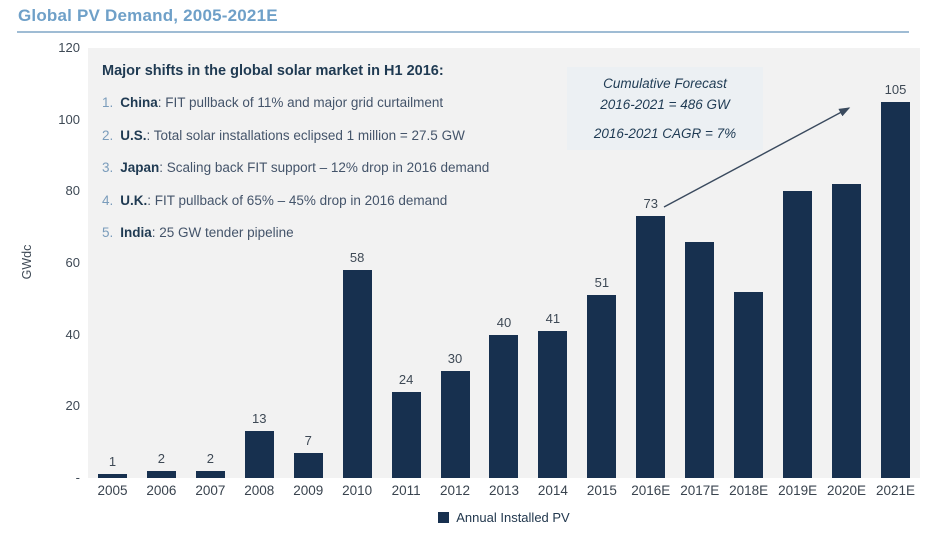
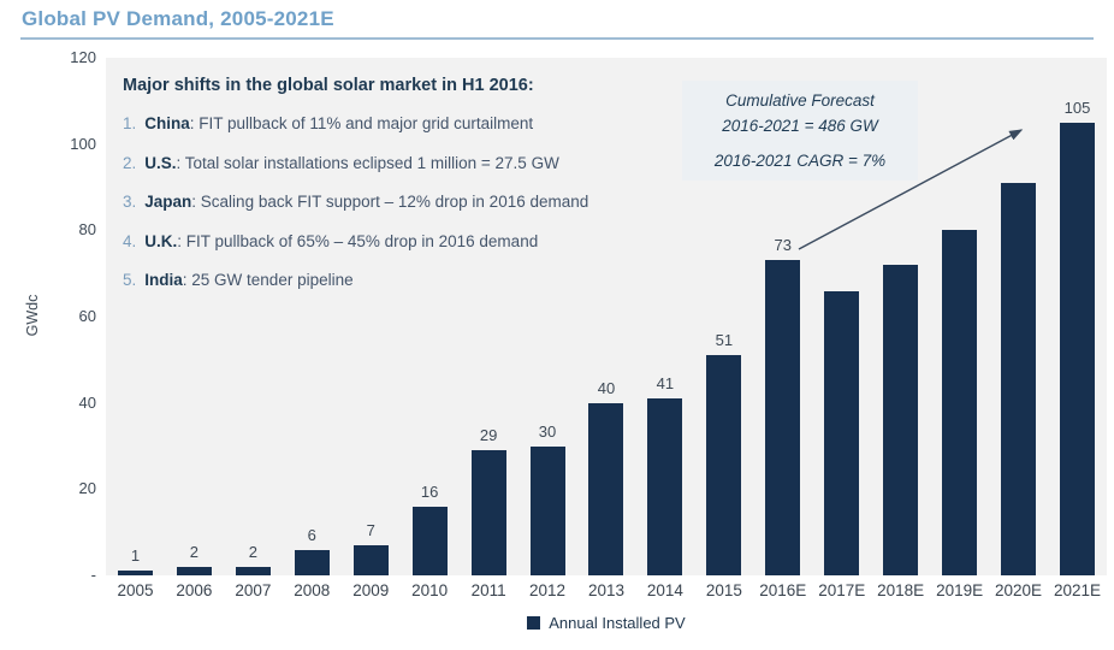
2008: 13 -> 6
2010: 58 -> 16
2011: 24 -> 29
2018E: 52 -> 72
2020E: 82 -> 91
